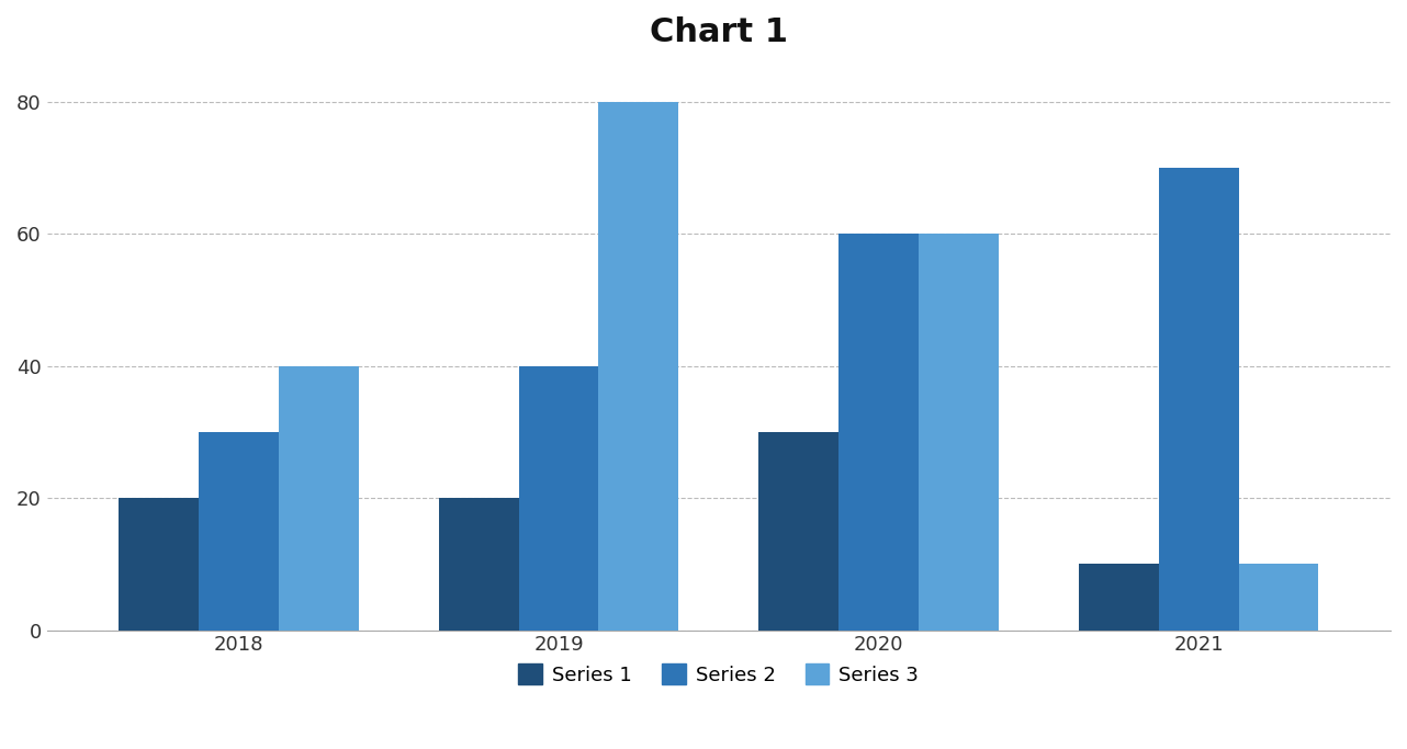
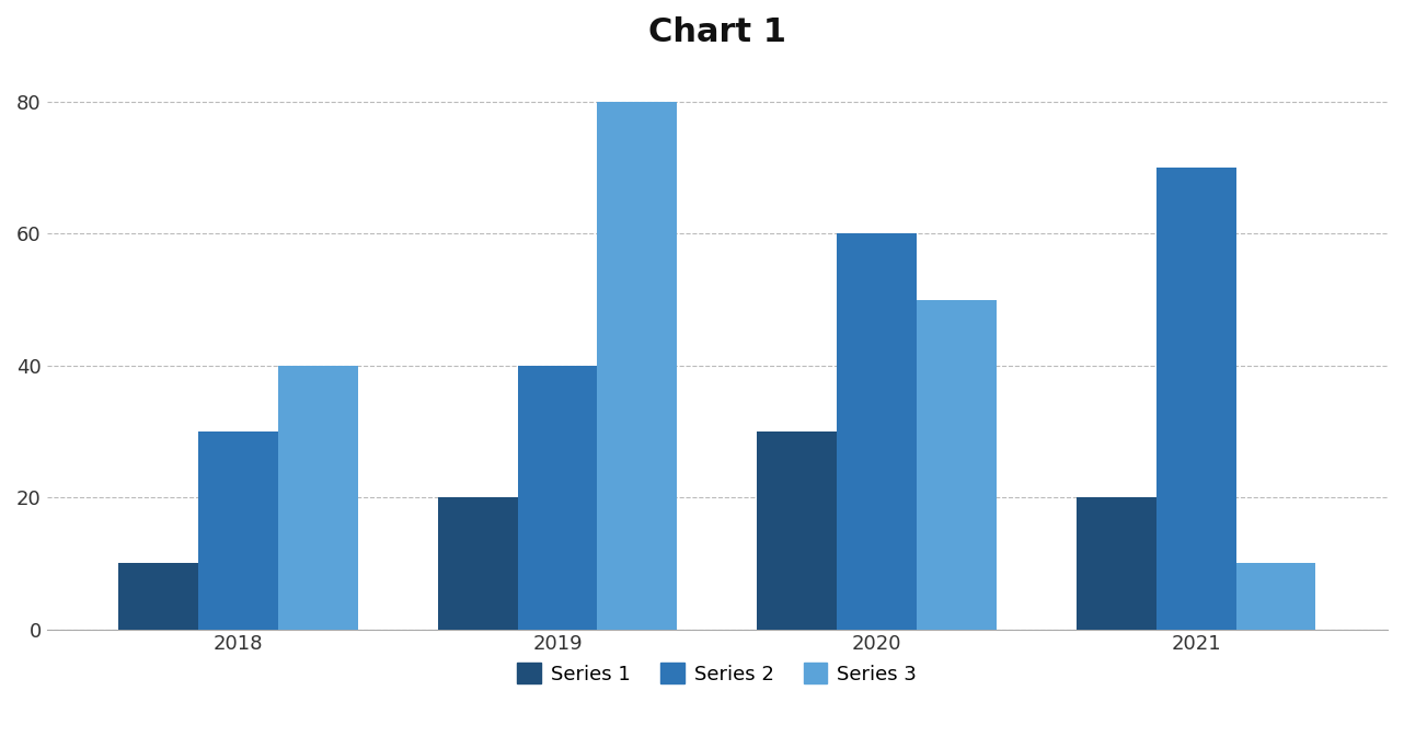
Series 1/2018: 20 -> 10
Series 3/2020: 60 -> 50
Series 1/2021: 10 -> 20
